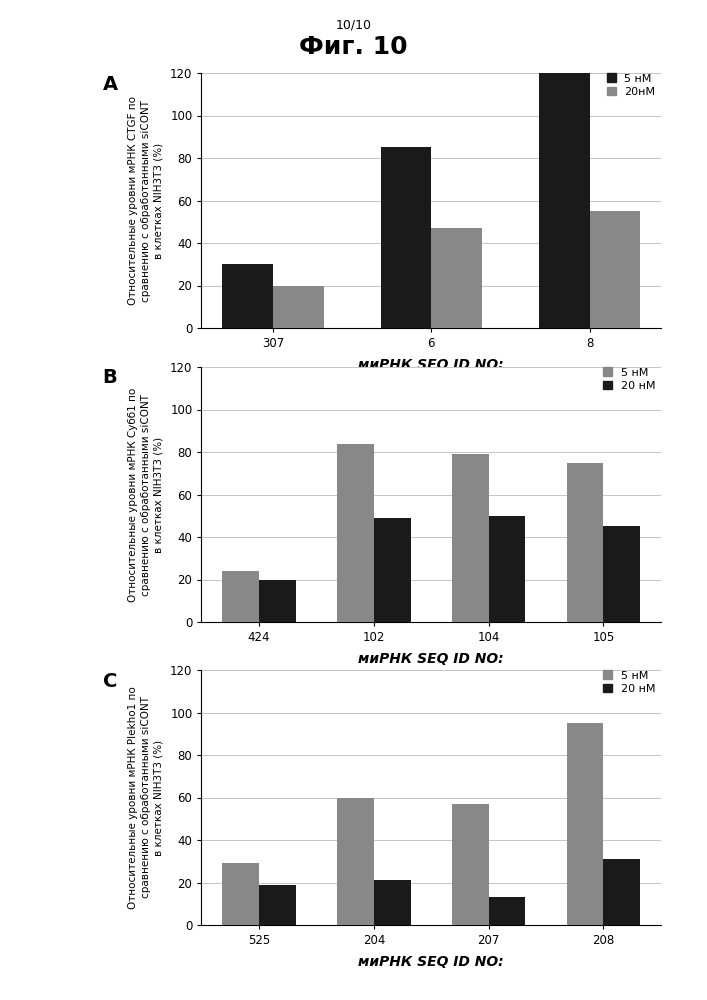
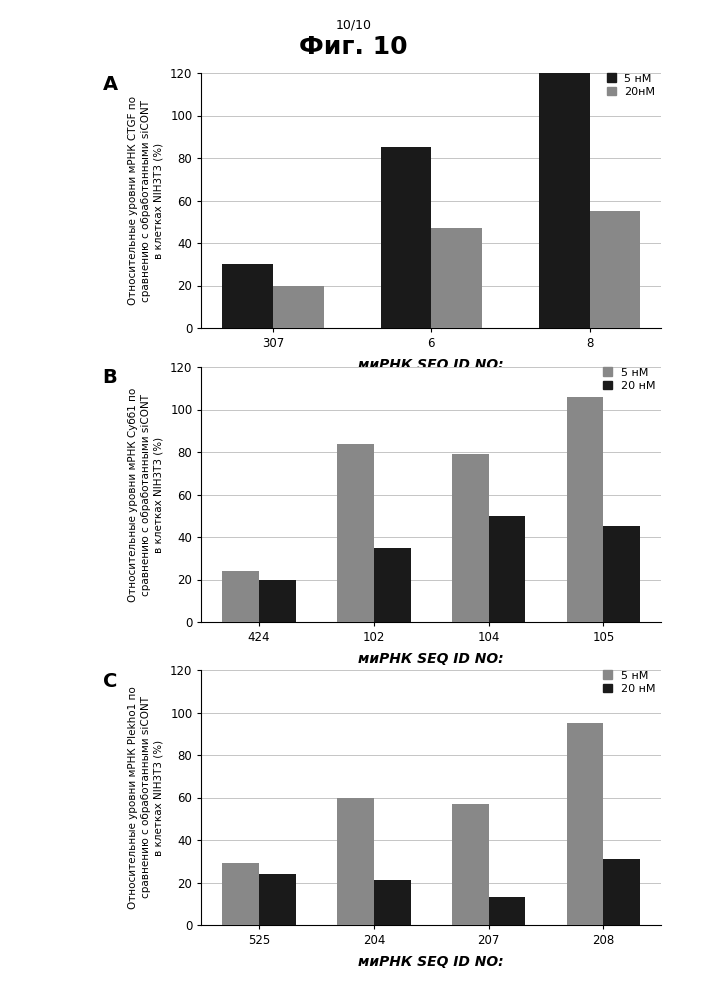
20 нМ/102: 49 -> 35
5 нМ/105: 75 -> 106
20 нМ/525: 19 -> 24
